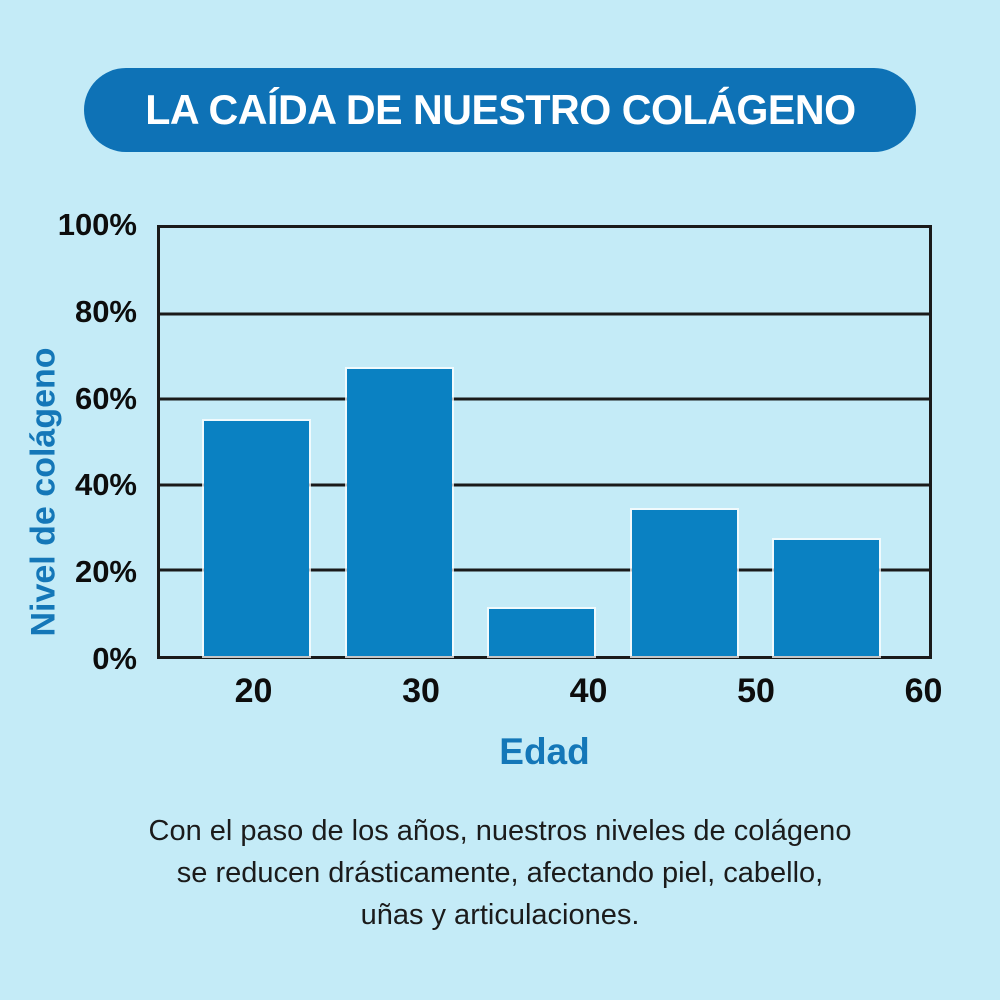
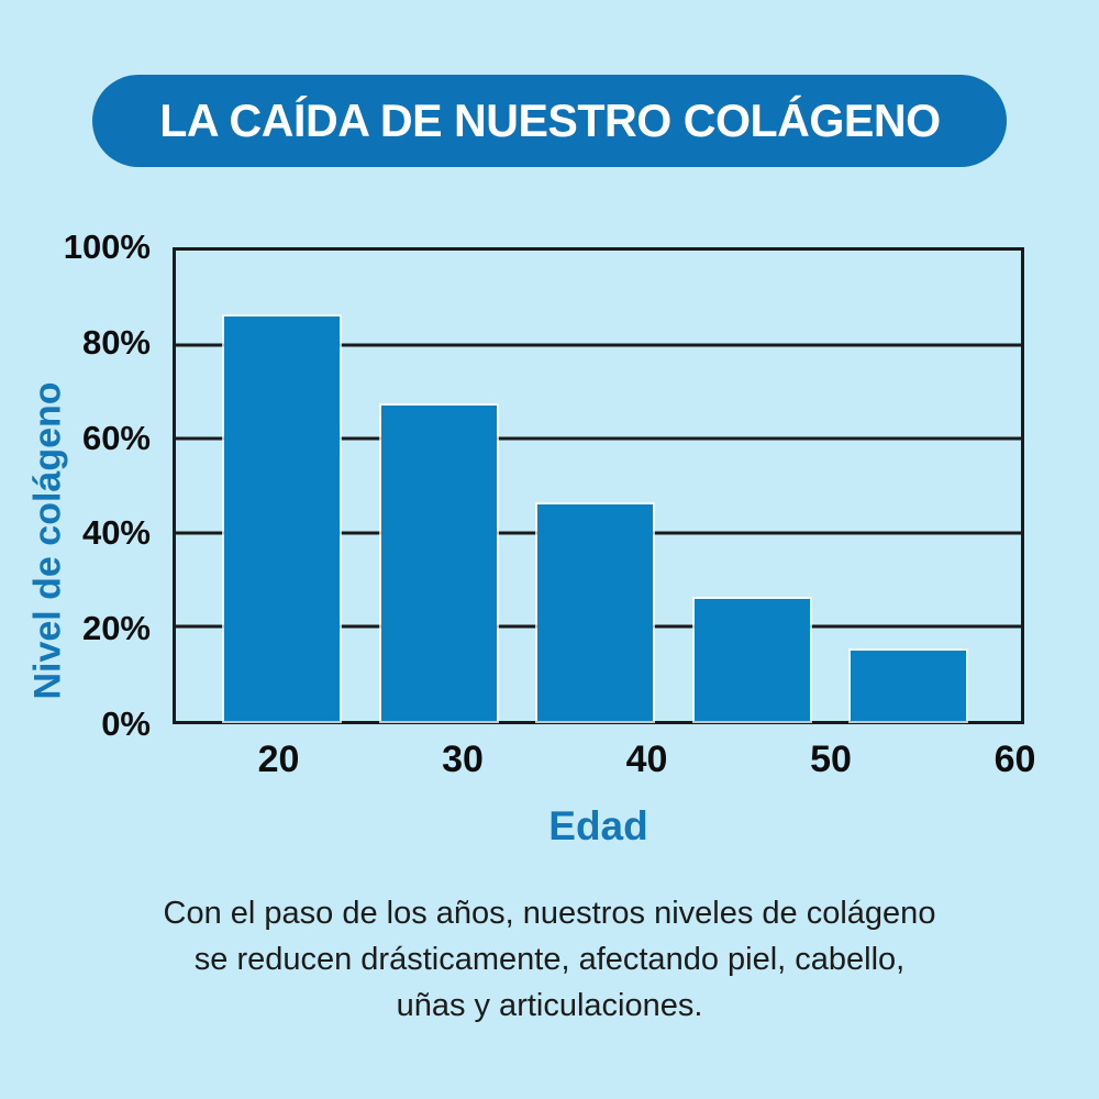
20: 55% -> 86%
40: 11% -> 46%
50: 34% -> 26%
60: 27% -> 15%
